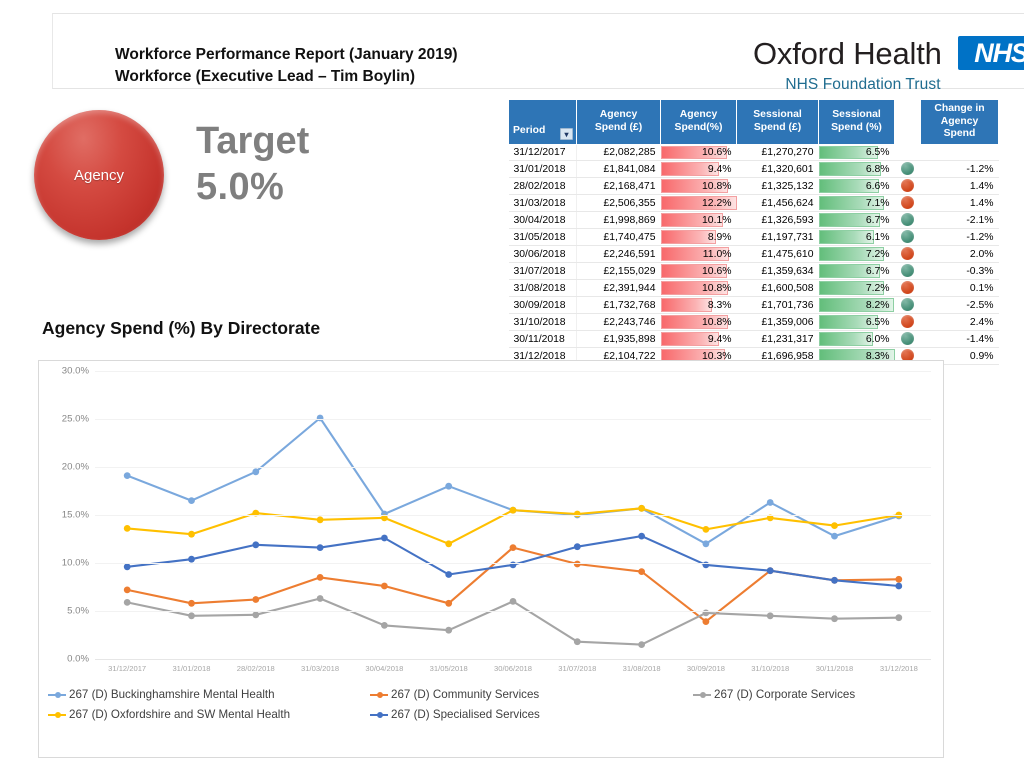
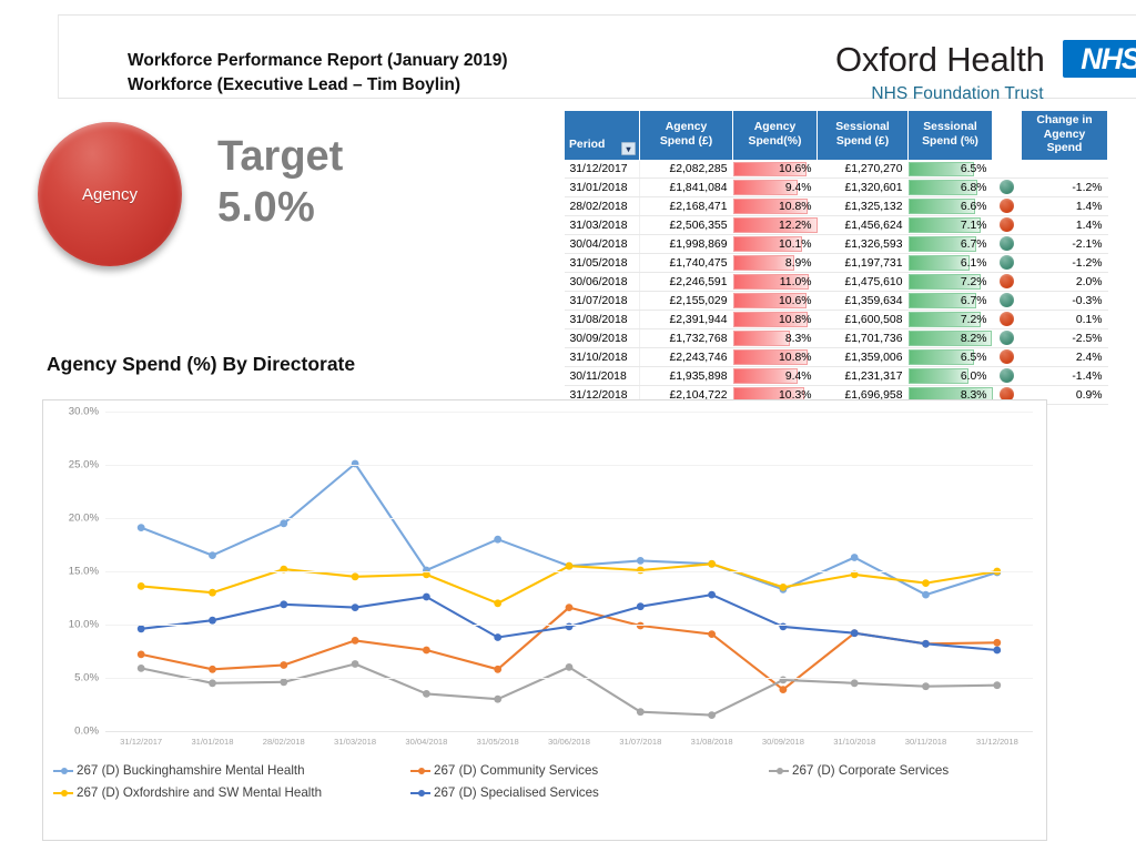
267 (D) Buckinghamshire Mental Health/31/07/2018: 15% -> 16%
267 (D) Buckinghamshire Mental Health/30/09/2018: 12% -> 13%
